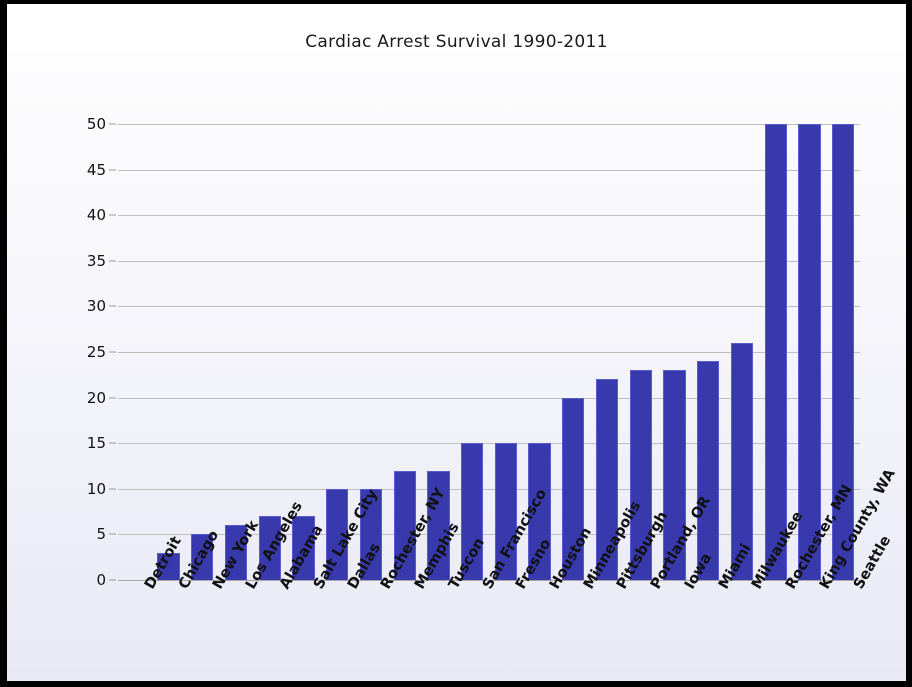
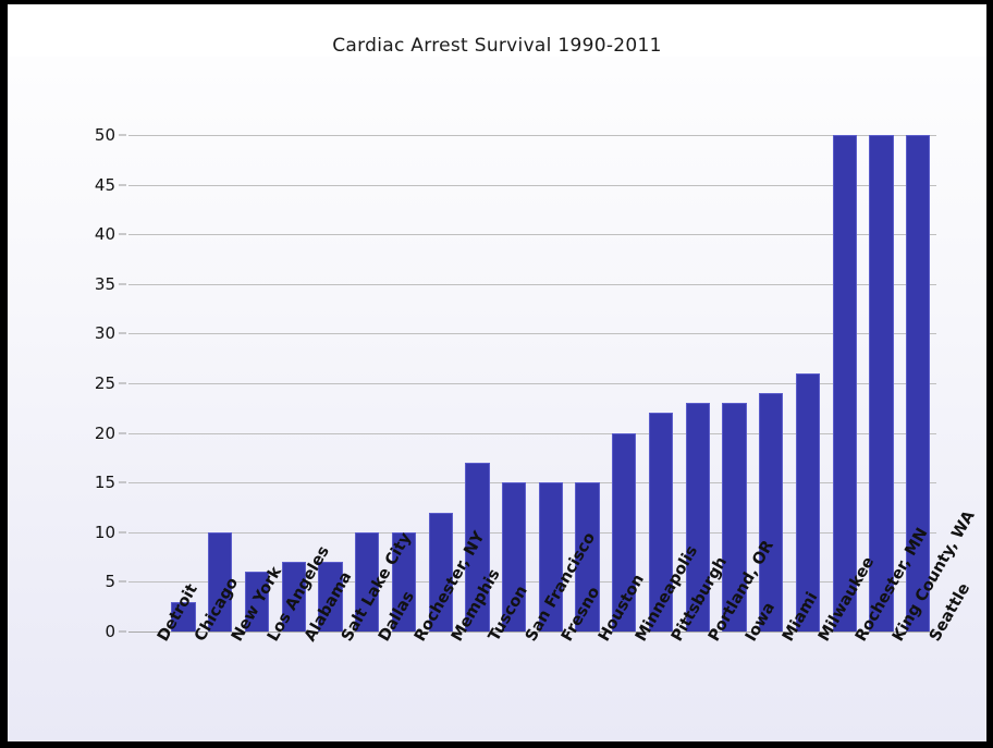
New York: 5 -> 10
Tuscon: 12 -> 17
